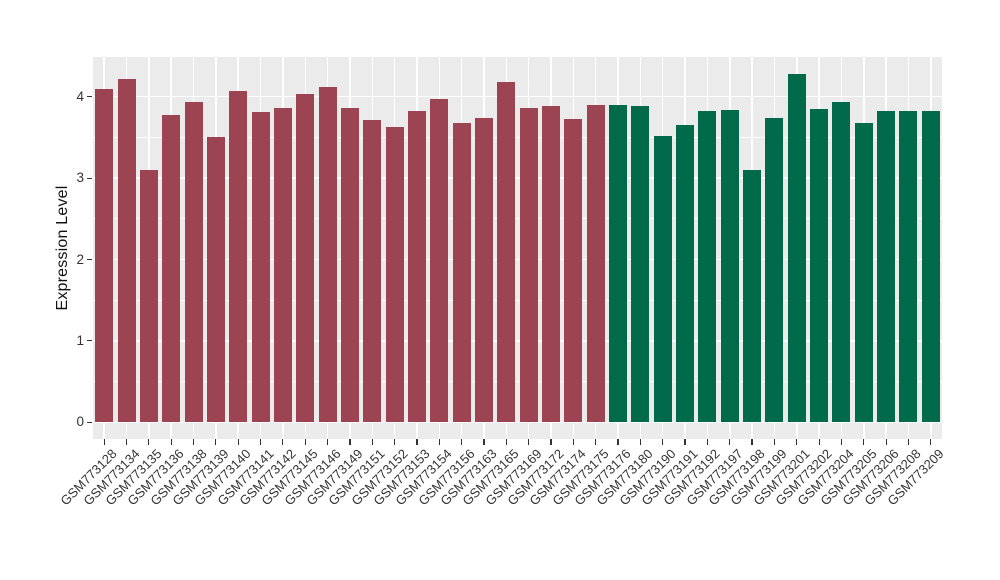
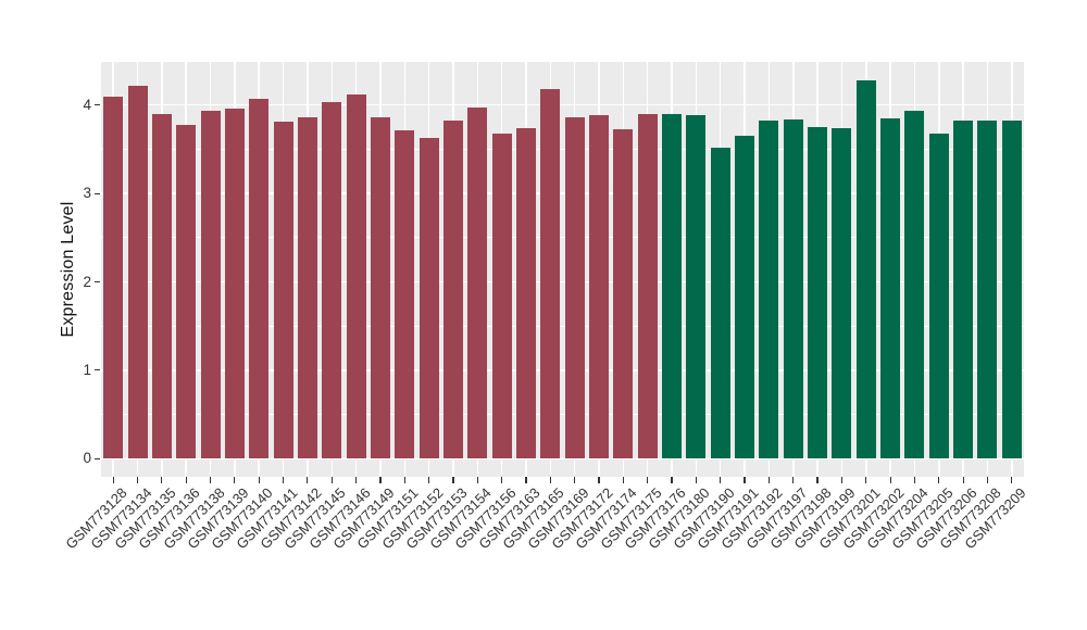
GSM773135: 3.1 -> 3.9
GSM773139: 3.5 -> 4.0
GSM773198: 3.1 -> 3.8
